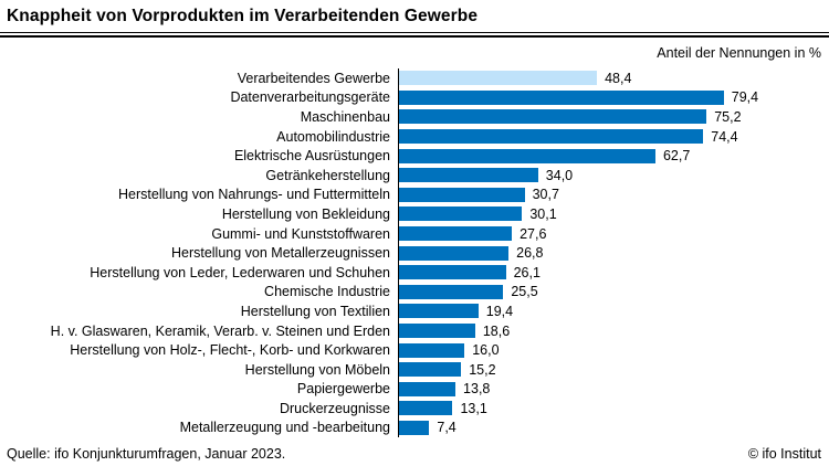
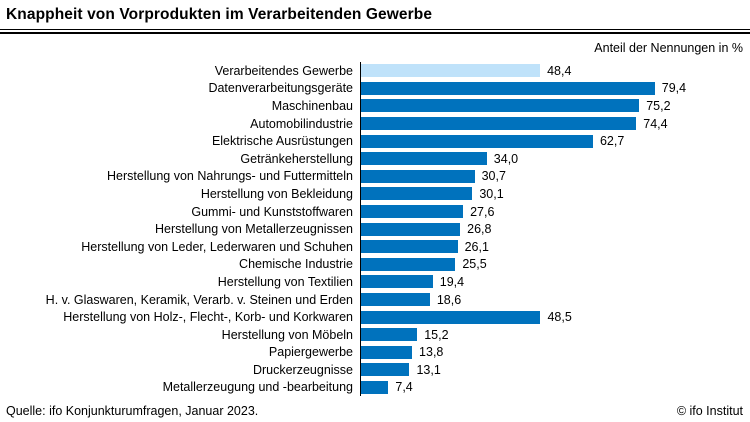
Herstellung von Holz-, Flecht-, Korb- und Korkwaren: 16,0 -> 48,5
